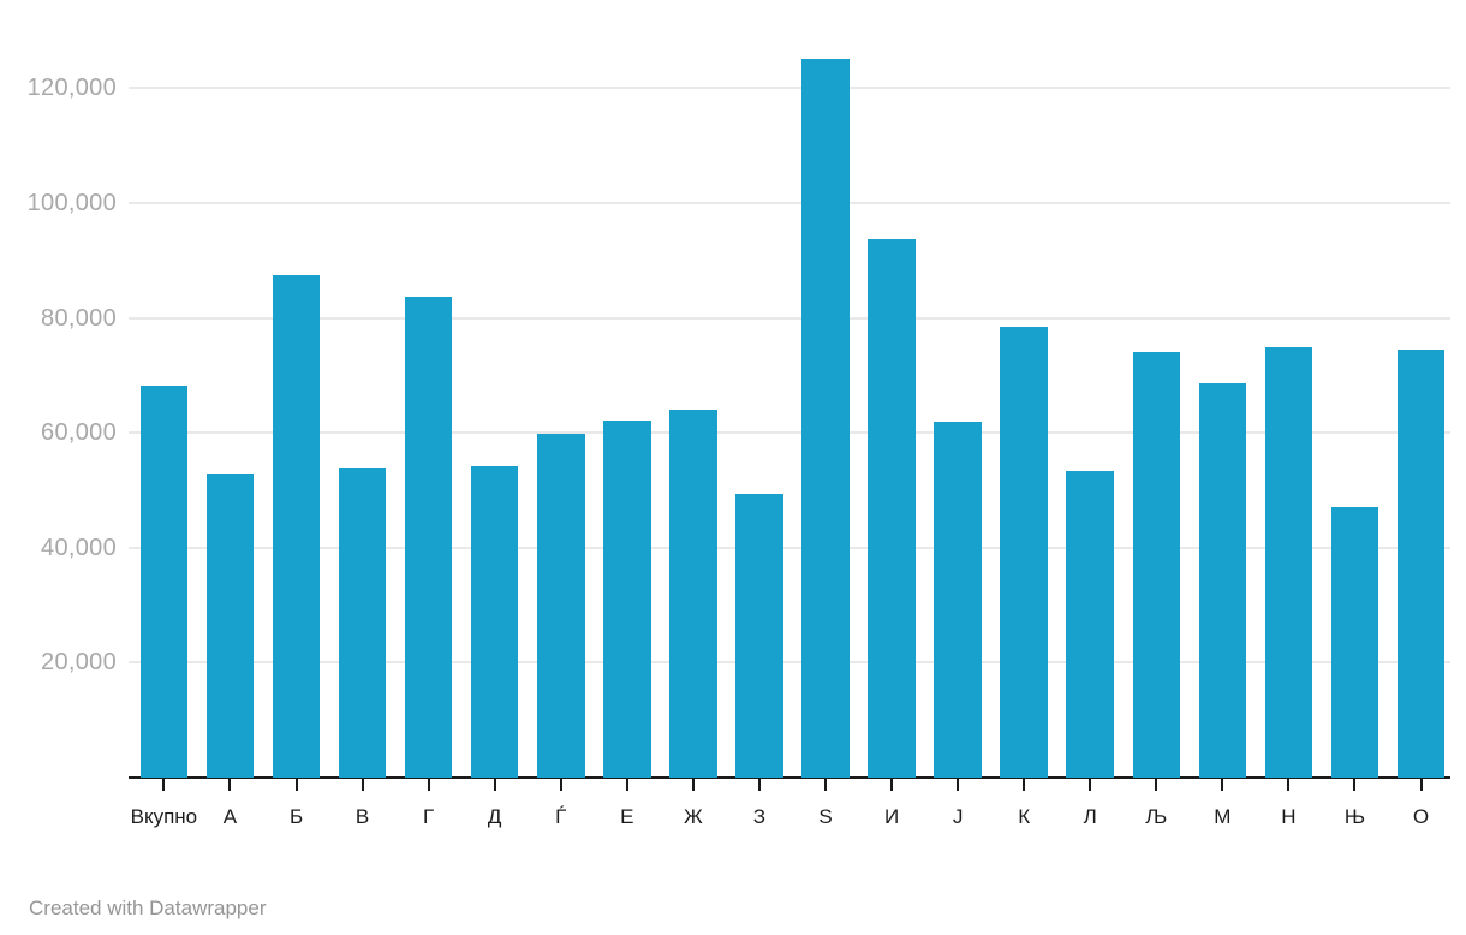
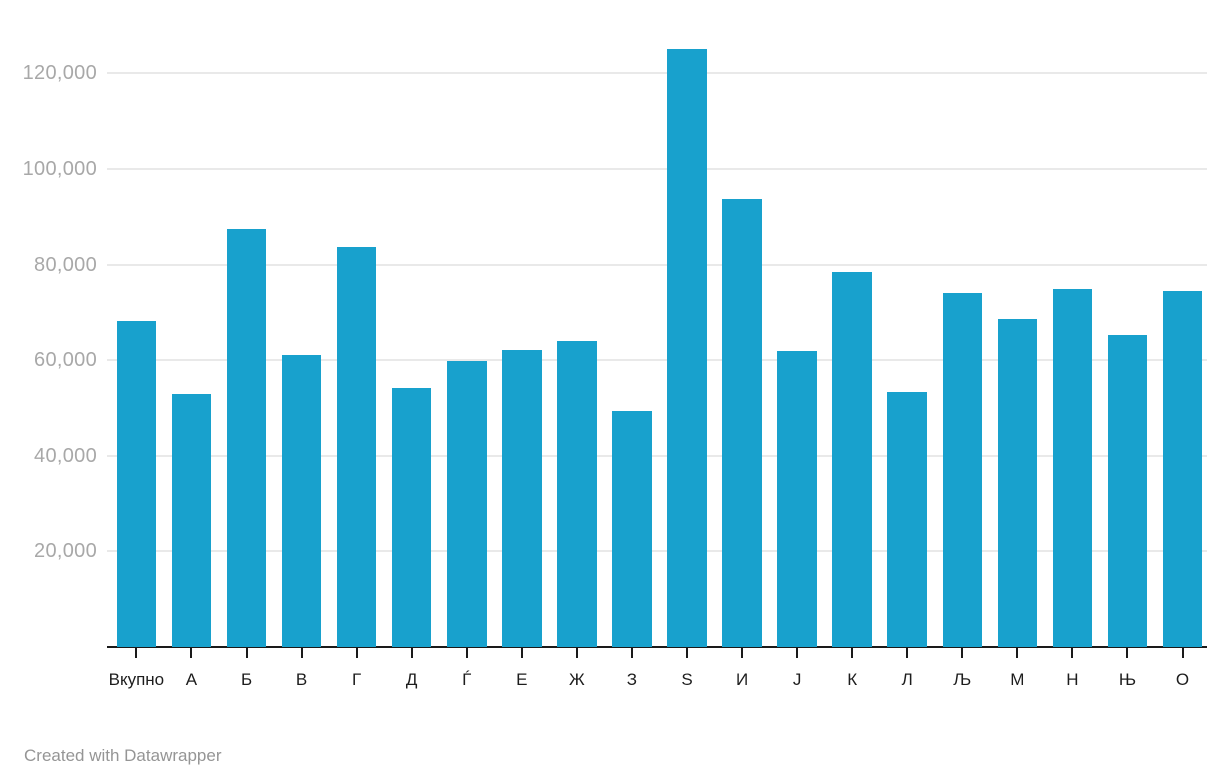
В: 54000 -> 61000
Њ: 47000 -> 65000
